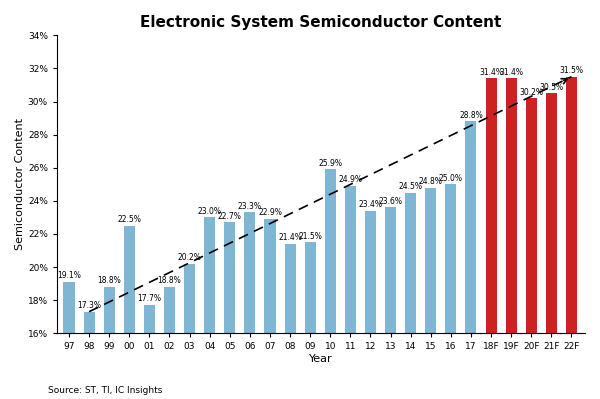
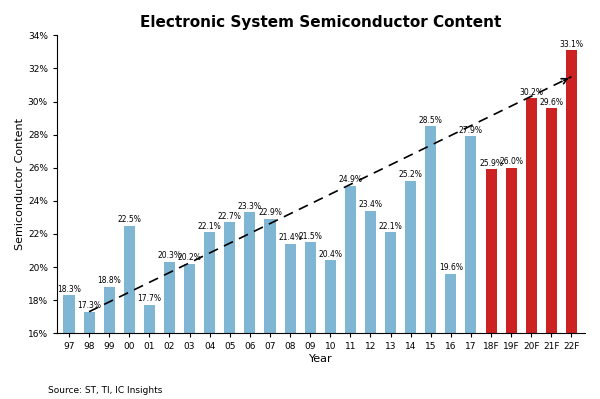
97: 19.1% -> 18.3%
02: 18.8% -> 20.3%
04: 23.0% -> 22.1%
10: 25.9% -> 20.4%
13: 23.6% -> 22.1%
14: 24.5% -> 25.2%
15: 24.8% -> 28.5%
16: 25.0% -> 19.6%
17: 28.8% -> 27.9%
18F: 31.4% -> 25.9%
19F: 31.4% -> 26.0%
21F: 30.5% -> 29.6%
22F: 31.5% -> 33.1%
